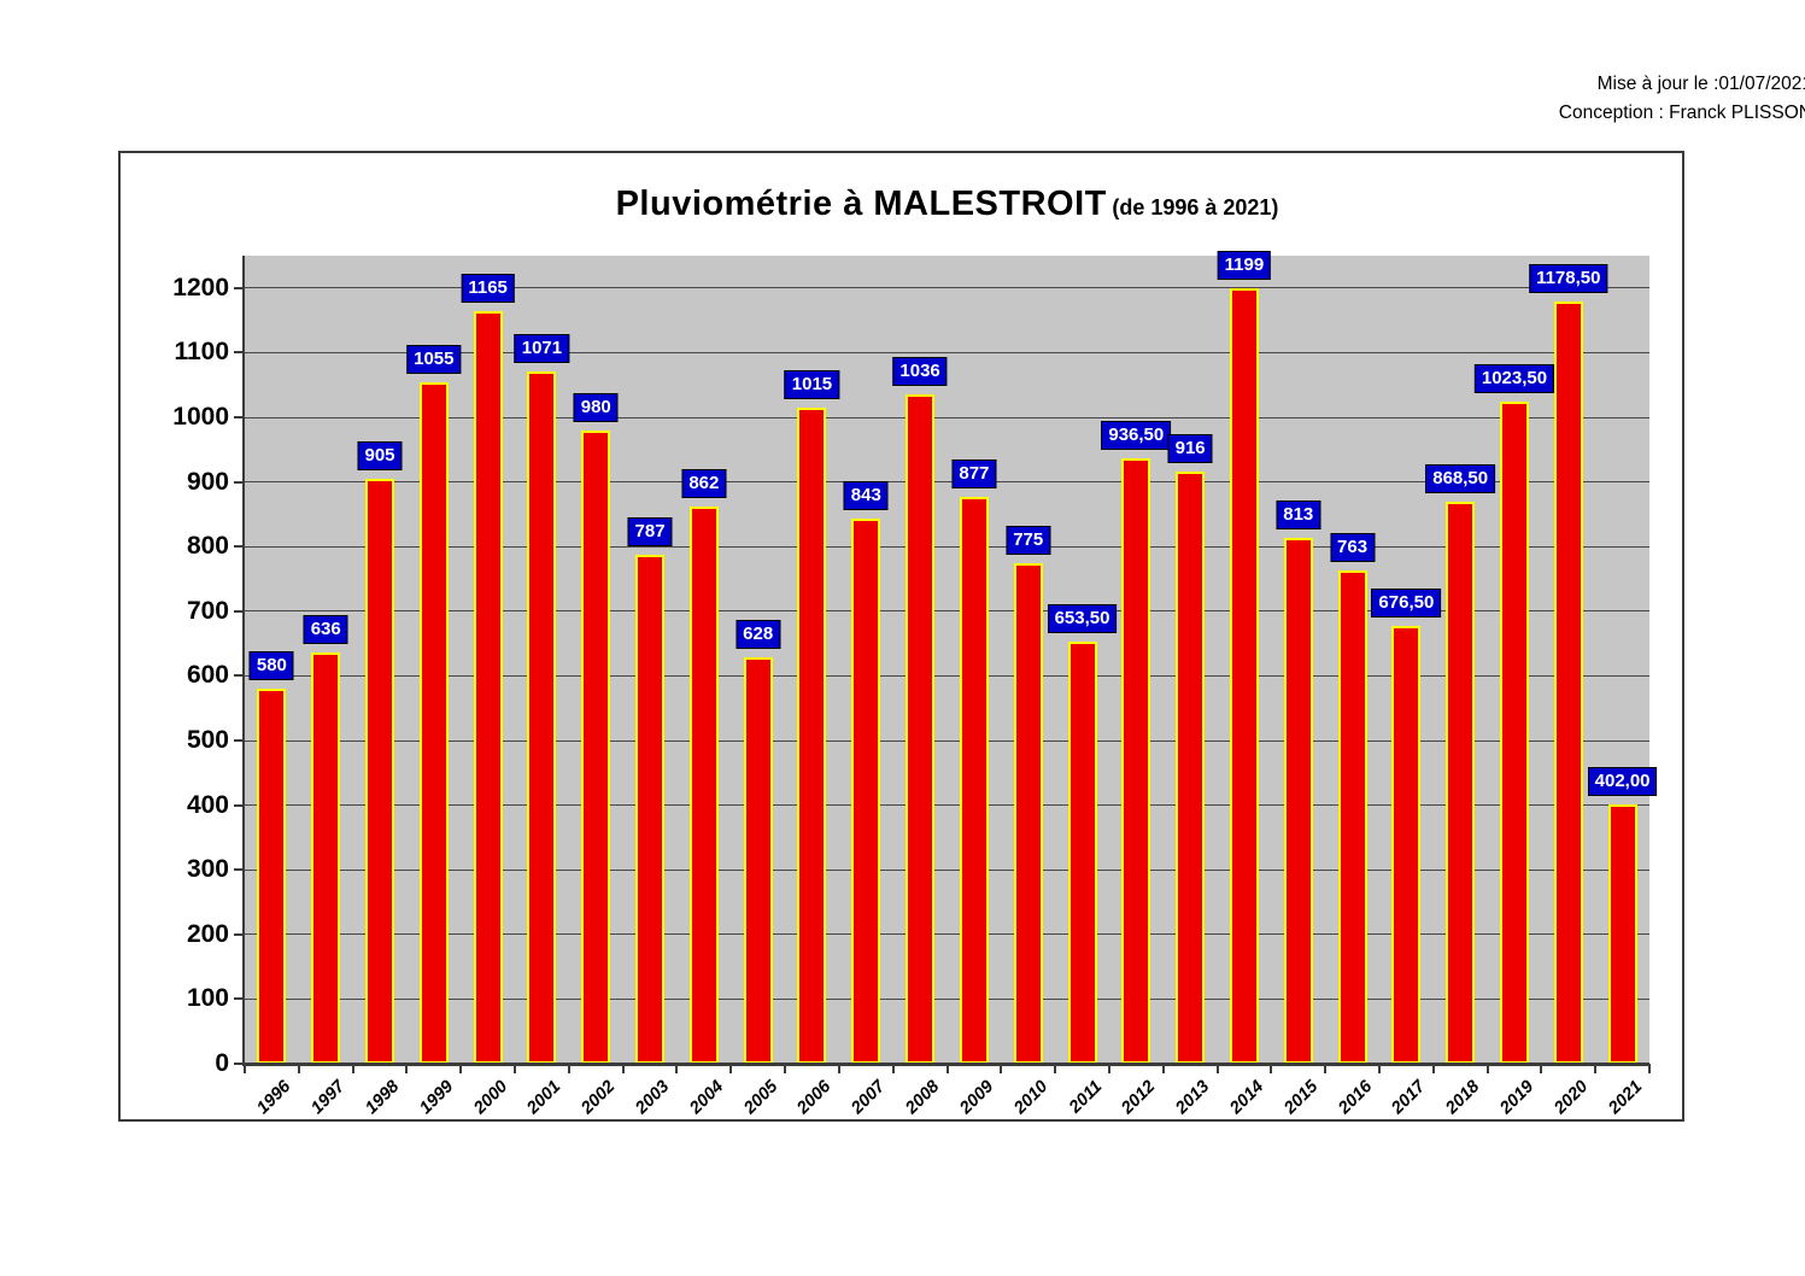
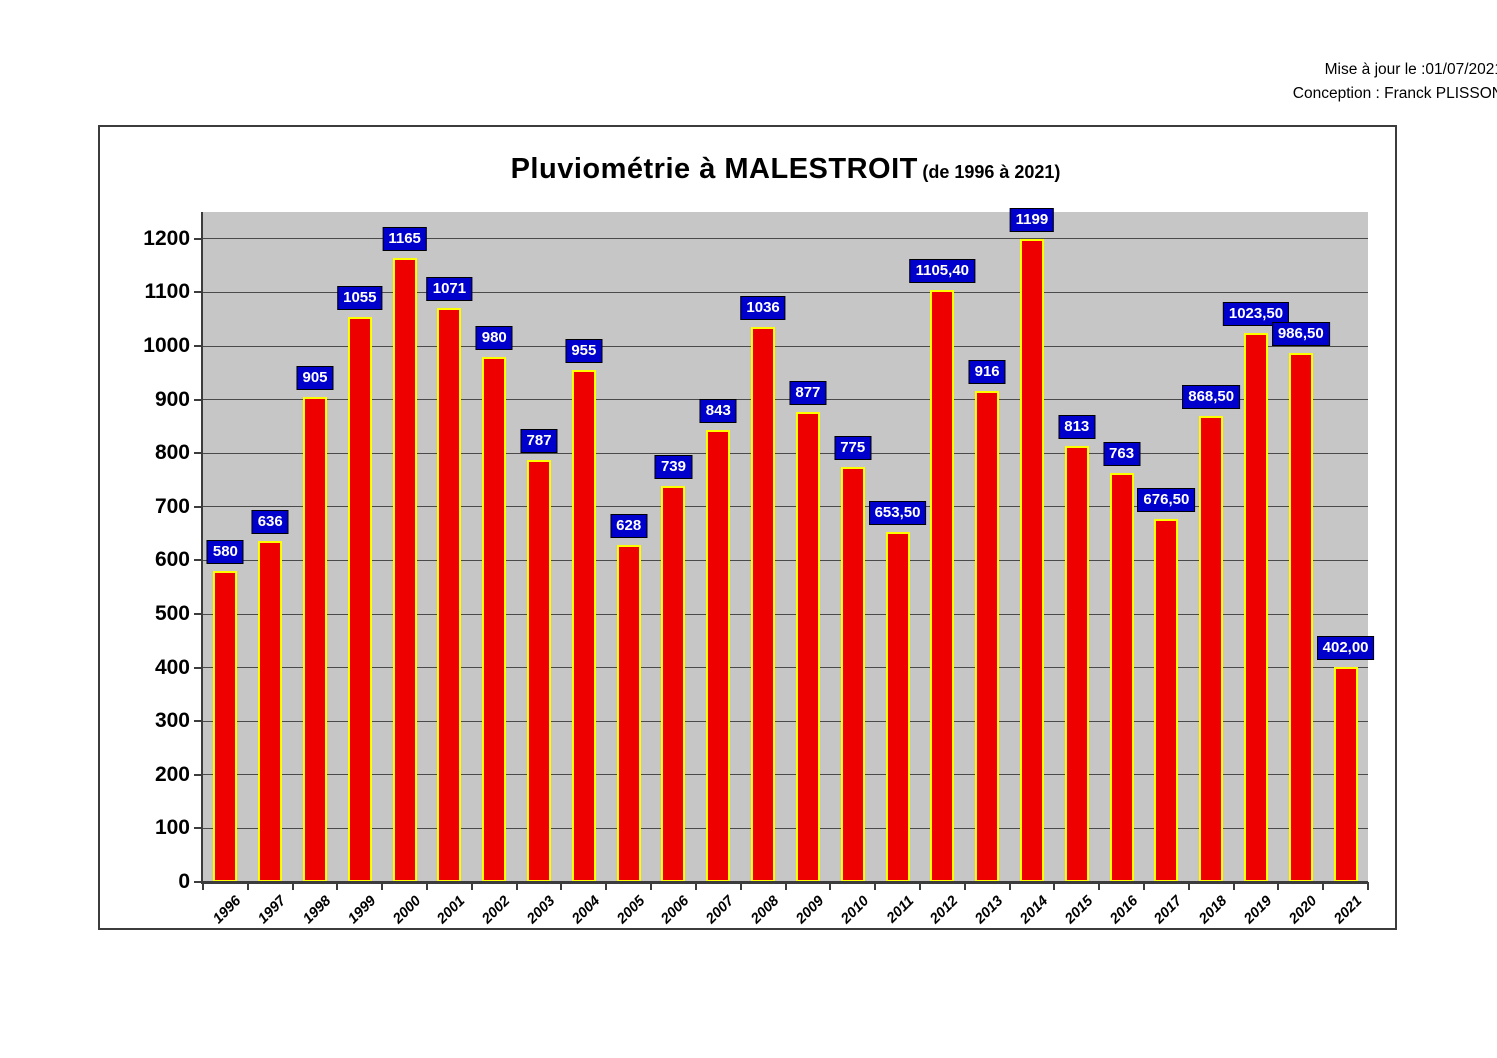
2004: 862 -> 955
2006: 1015 -> 739
2012: 936,50 -> 1105,40
2020: 1178,50 -> 986,50
